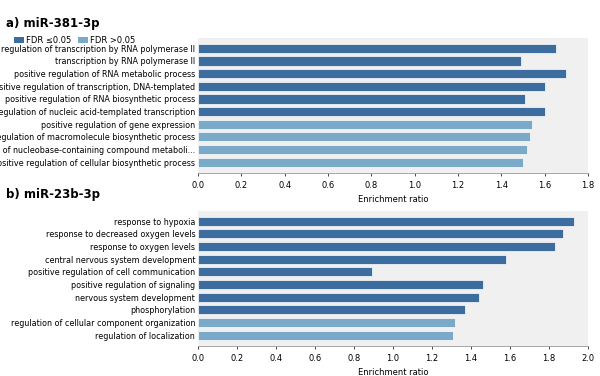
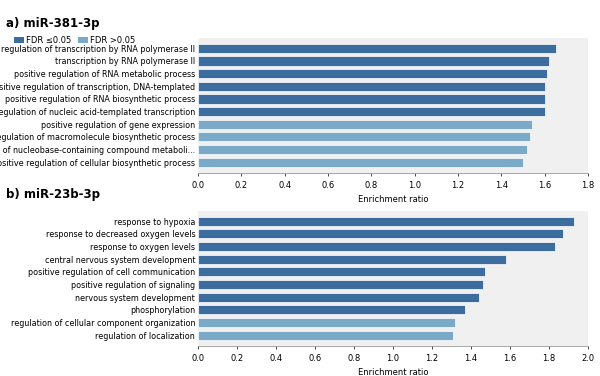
transcription by RNA polymerase II: 1.49 -> 1.62
positive regulation of RNA metabolic process: 1.70 -> 1.61
positive regulation of RNA biosynthetic process: 1.51 -> 1.60
positive regulation of cell communication: 0.89 -> 1.47
